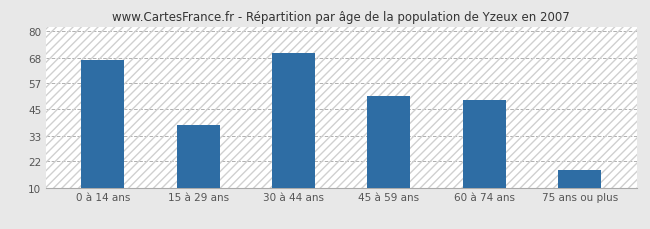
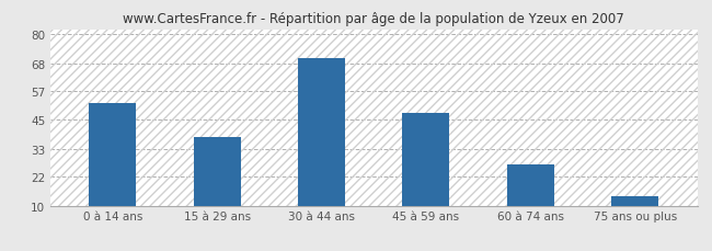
0 à 14 ans: 67 -> 52
45 à 59 ans: 51 -> 48
60 à 74 ans: 49 -> 27
75 ans ou plus: 18 -> 14
